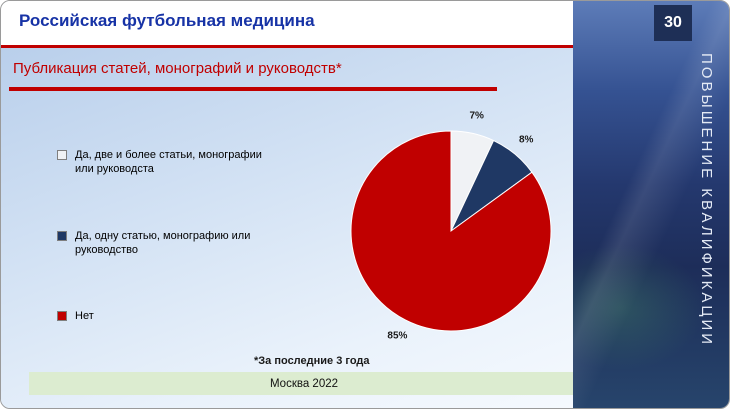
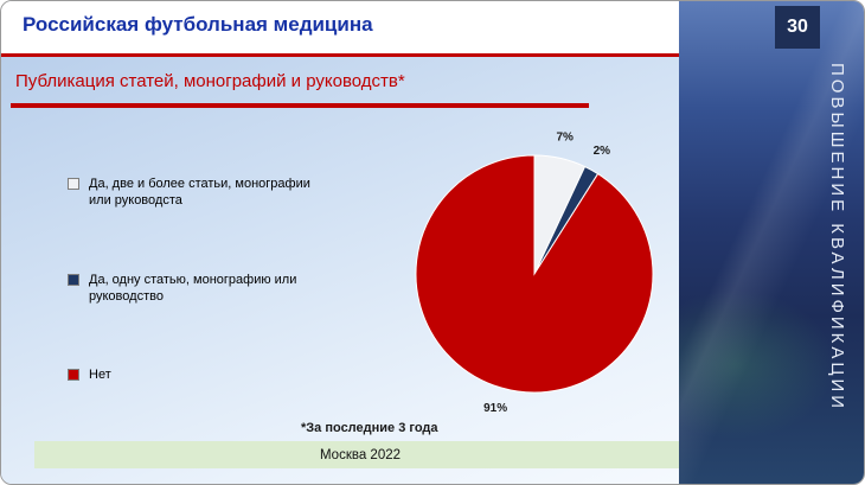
Да, одну статью, монографию или руководство: 8% -> 2%
Нет: 85% -> 91%
